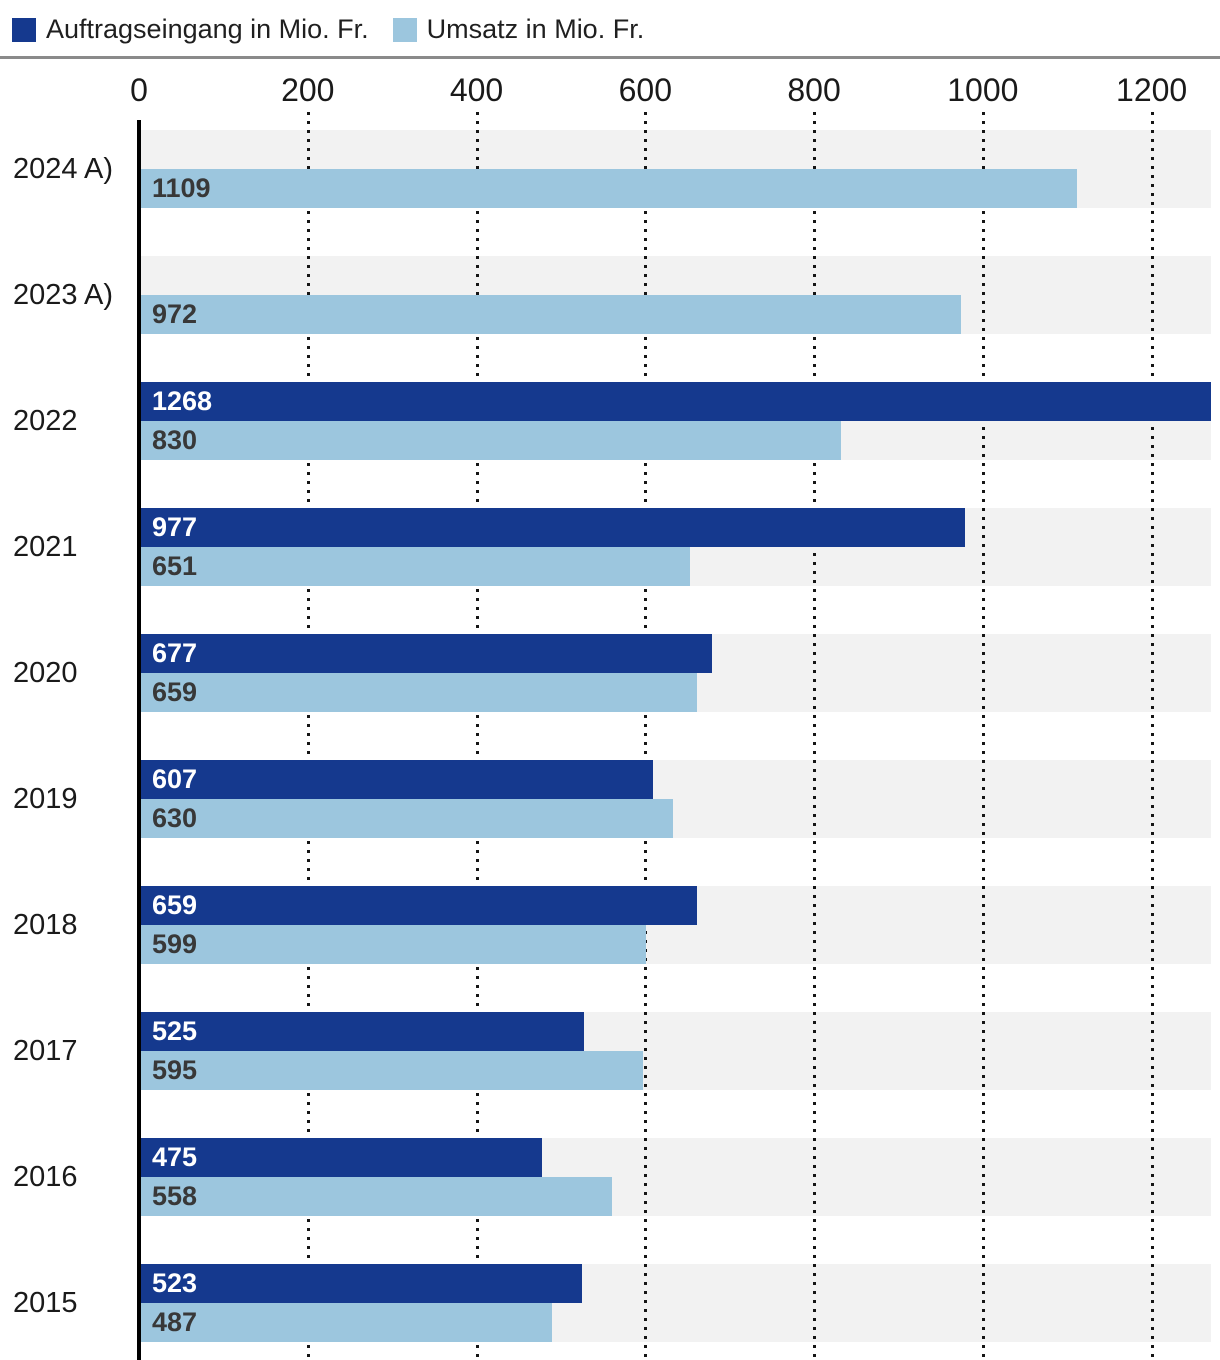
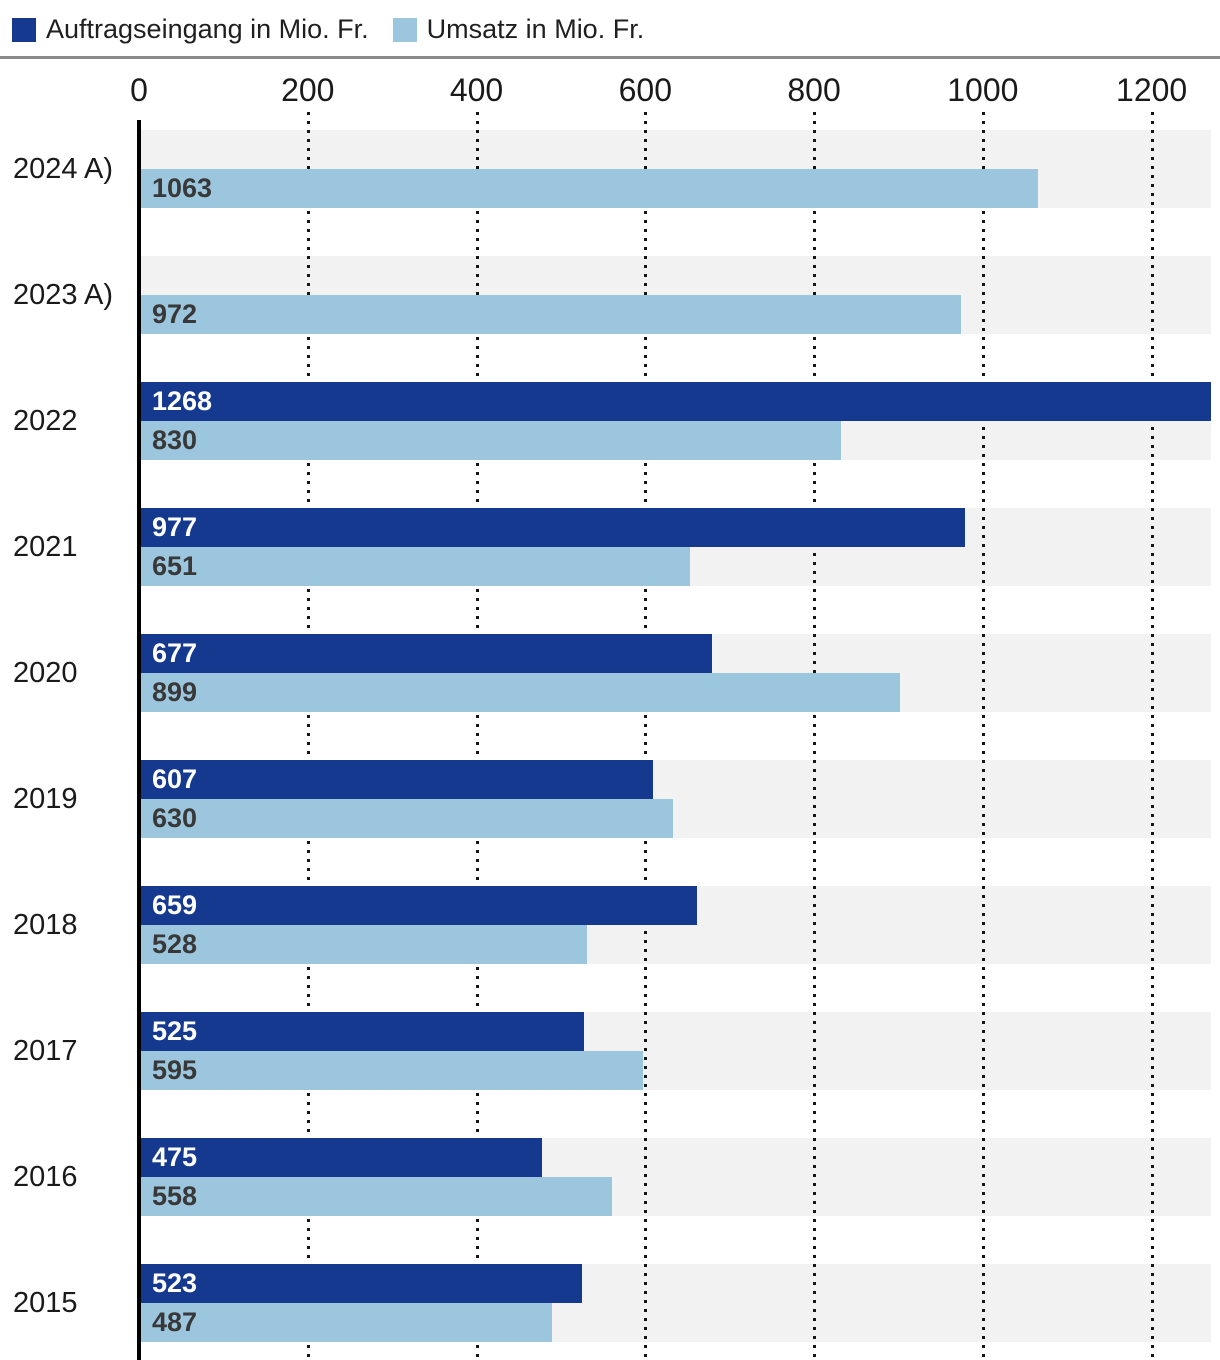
Umsatz in Mio. Fr./2024 A): 1109 -> 1063
Umsatz in Mio. Fr./2020: 659 -> 899
Umsatz in Mio. Fr./2018: 599 -> 528
